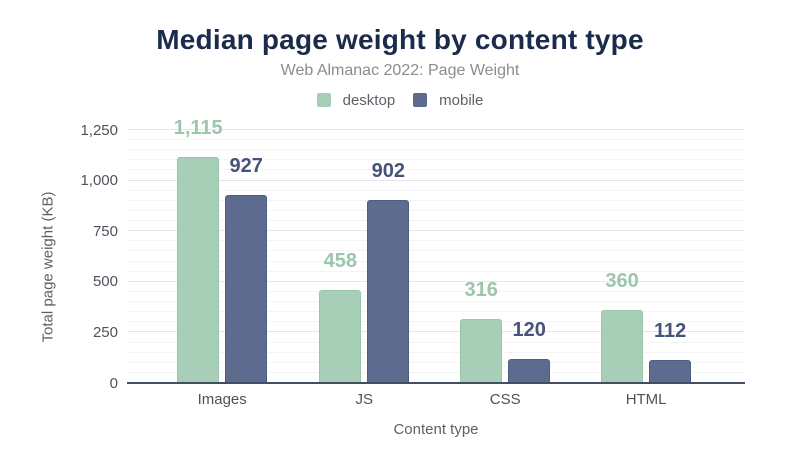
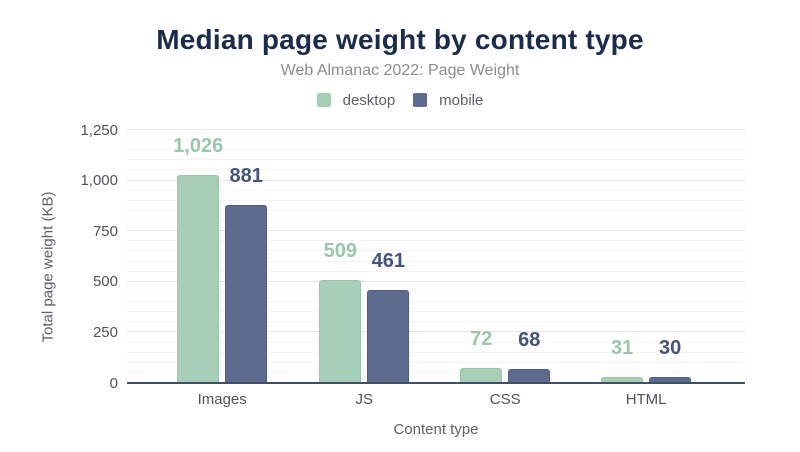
desktop/Images: 1,115 -> 1,026
mobile/Images: 927 -> 881
desktop/JS: 458 -> 509
mobile/JS: 902 -> 461
desktop/CSS: 316 -> 72
mobile/CSS: 120 -> 68
desktop/HTML: 360 -> 31
mobile/HTML: 112 -> 30
